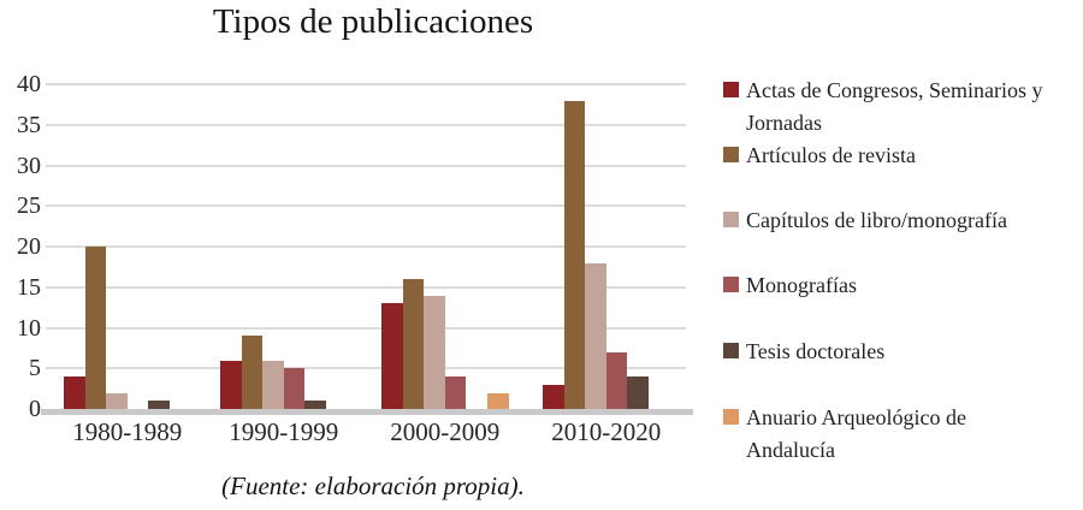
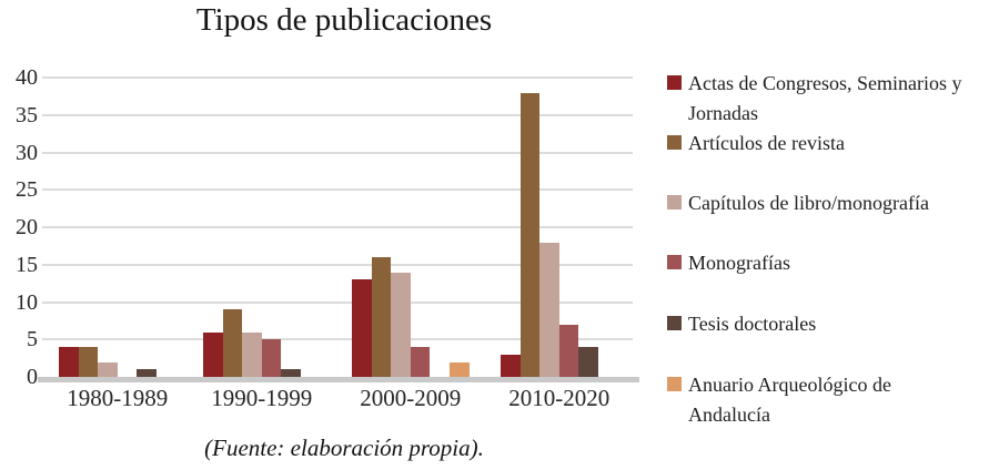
Artículos de revista/1980-1989: 20 -> 4
